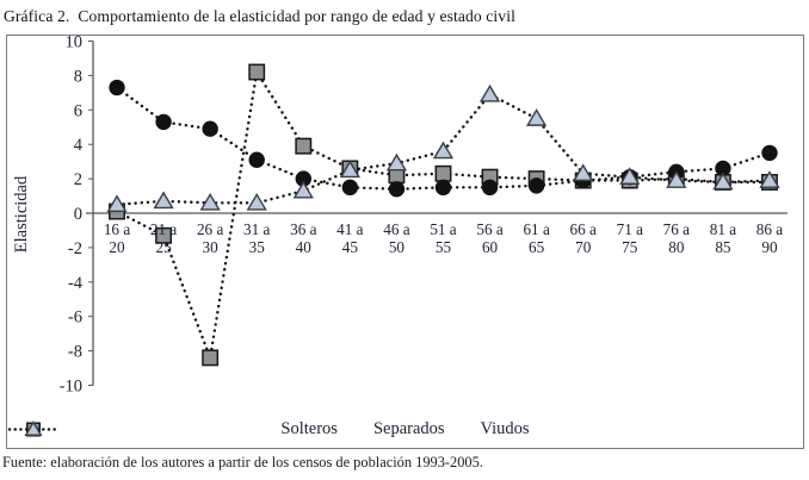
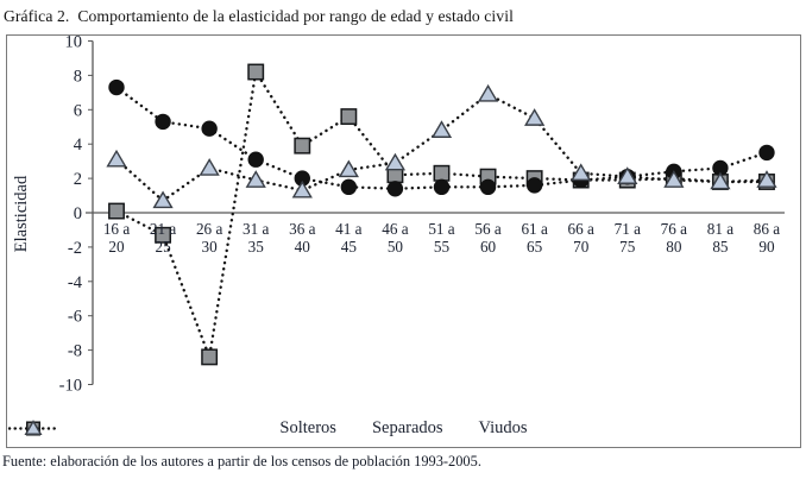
Viudos/16 a 20: 0.5 -> 3.1
Viudos/26 a 30: 0.6 -> 2.6
Viudos/31 a 35: 0.6 -> 1.9
Separados/41 a 45: 2.6 -> 5.6
Viudos/51 a 55: 3.6 -> 4.8
